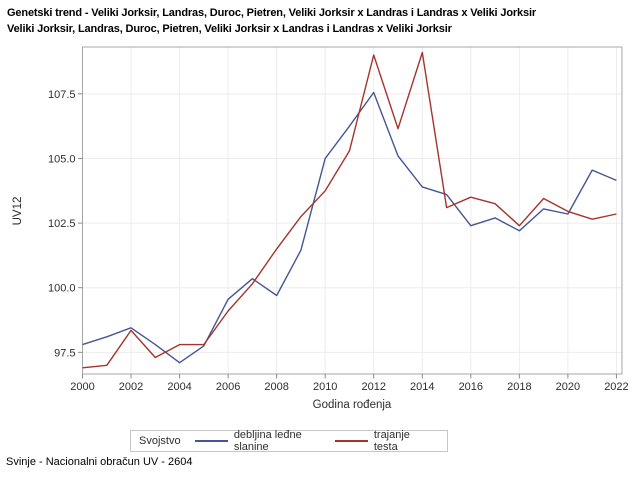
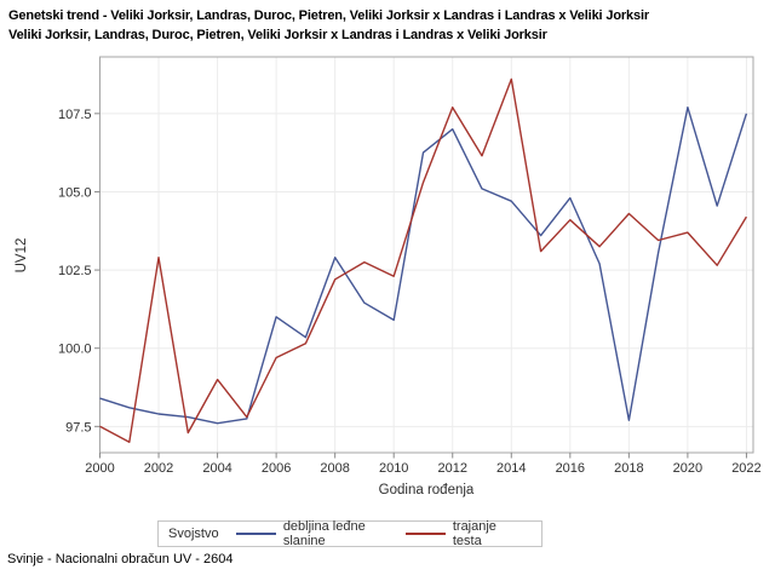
debljina leđne slanine/2000: 97.8 -> 98.4
trajanje testa/2000: 96.9 -> 97.5
debljina leđne slanine/2002: 98.5 -> 97.9
trajanje testa/2002: 98.3 -> 102.9
debljina leđne slanine/2004: 97.1 -> 97.6
trajanje testa/2004: 97.8 -> 99.0
debljina leđne slanine/2006: 99.5 -> 101.0
trajanje testa/2006: 99.1 -> 99.7
debljina leđne slanine/2008: 99.7 -> 102.9
trajanje testa/2008: 101.5 -> 102.2
debljina leđne slanine/2010: 105.0 -> 100.9
trajanje testa/2010: 103.8 -> 102.3
debljina leđne slanine/2012: 107.5 -> 107.0
trajanje testa/2012: 109.0 -> 107.7
debljina leđne slanine/2014: 103.9 -> 104.7
trajanje testa/2014: 109.1 -> 108.6
debljina leđne slanine/2016: 102.4 -> 104.8
trajanje testa/2016: 103.5 -> 104.1
debljina leđne slanine/2018: 102.2 -> 97.7
trajanje testa/2018: 102.4 -> 104.3
debljina leđne slanine/2020: 102.8 -> 107.7
trajanje testa/2020: 103.0 -> 103.7
debljina leđne slanine/2022: 104.2 -> 107.5
trajanje testa/2022: 102.8 -> 104.2
